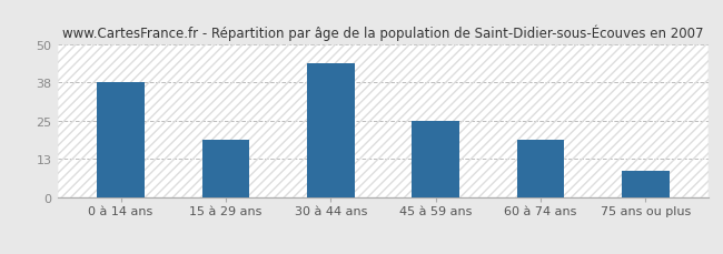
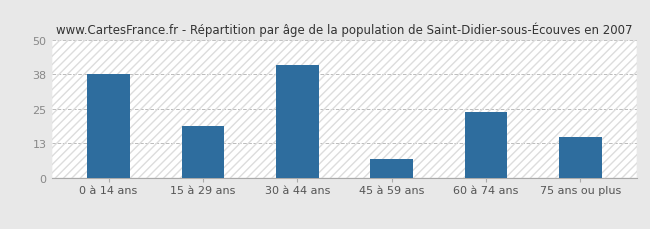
30 à 44 ans: 44 -> 41
45 à 59 ans: 25 -> 7
60 à 74 ans: 19 -> 24
75 ans ou plus: 9 -> 15
